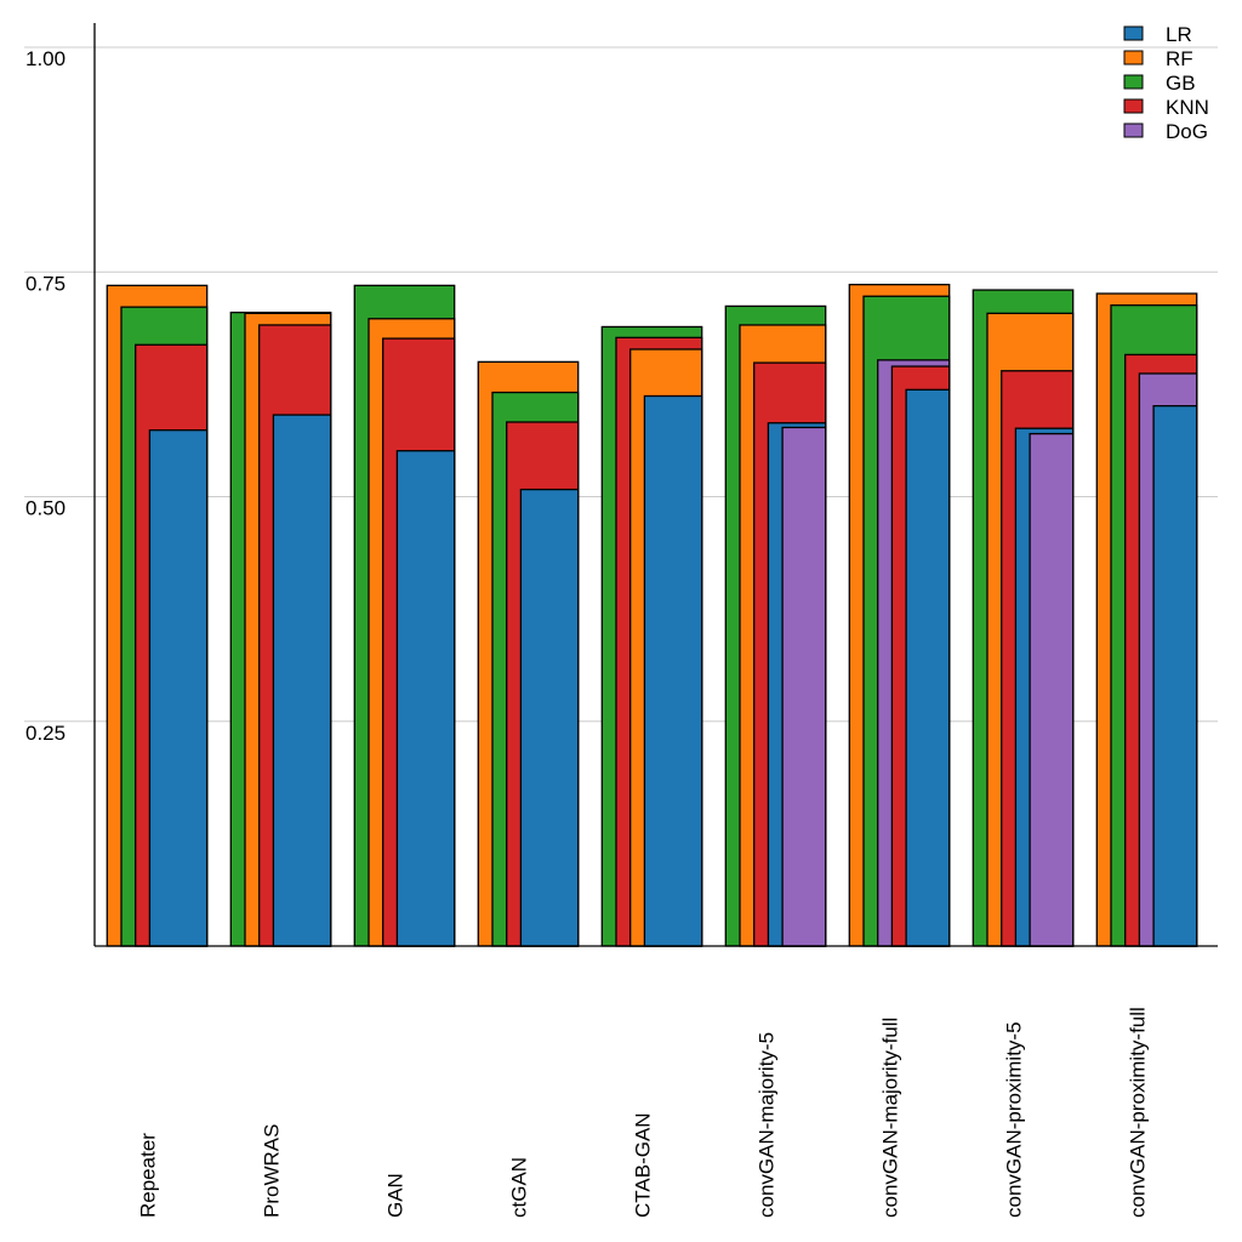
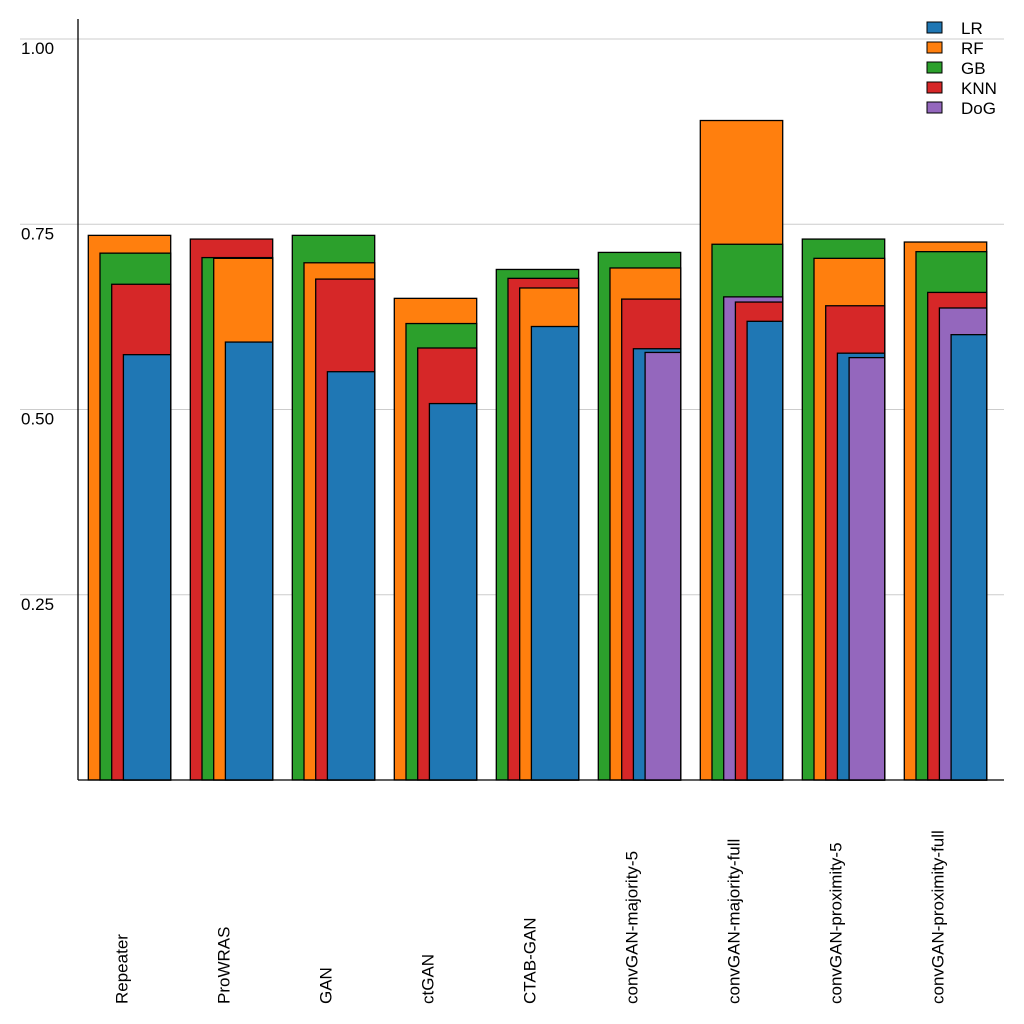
KNN/ProWRAS: 0.69 -> 0.73
RF/convGAN-majority-full: 0.74 -> 0.89
